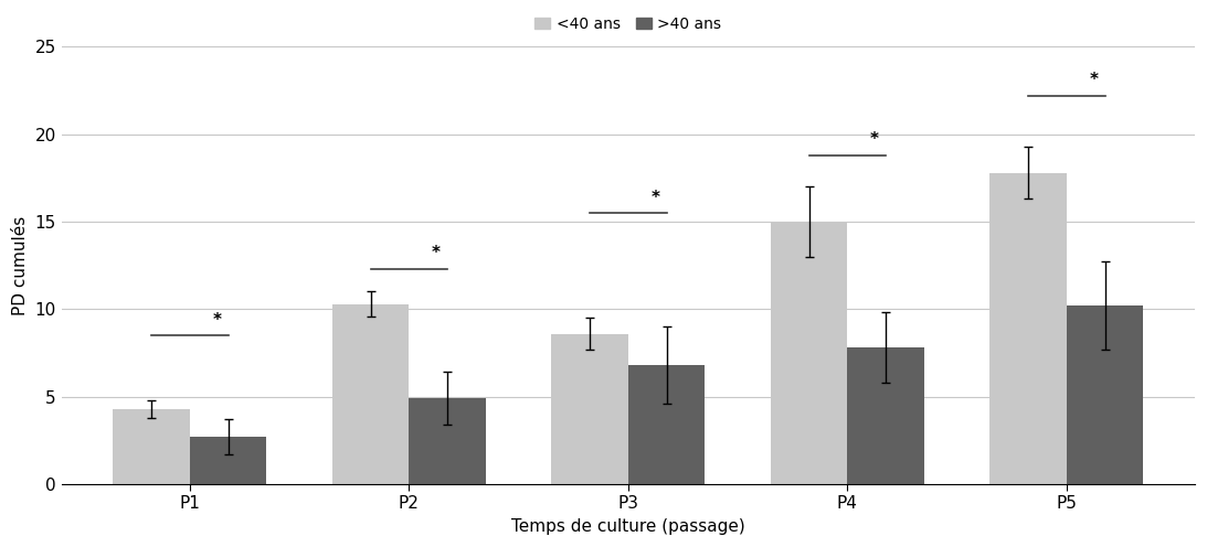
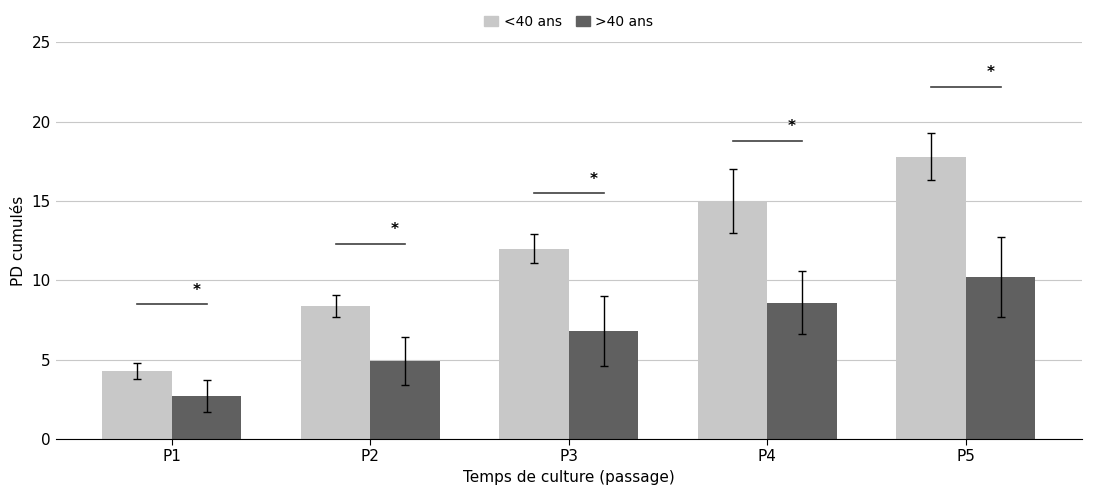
<40 ans/P2: 10.3 -> 8.4
<40 ans/P3: 8.6 -> 12.0
>40 ans/P4: 7.8 -> 8.6
